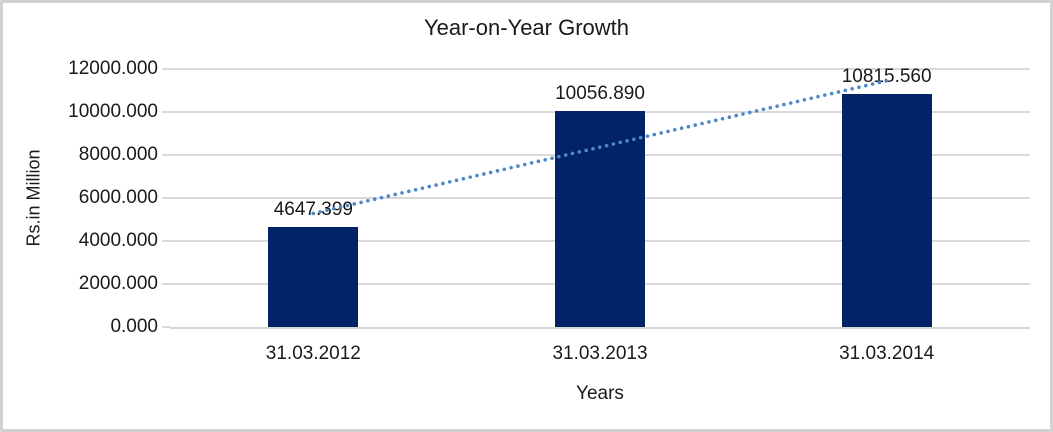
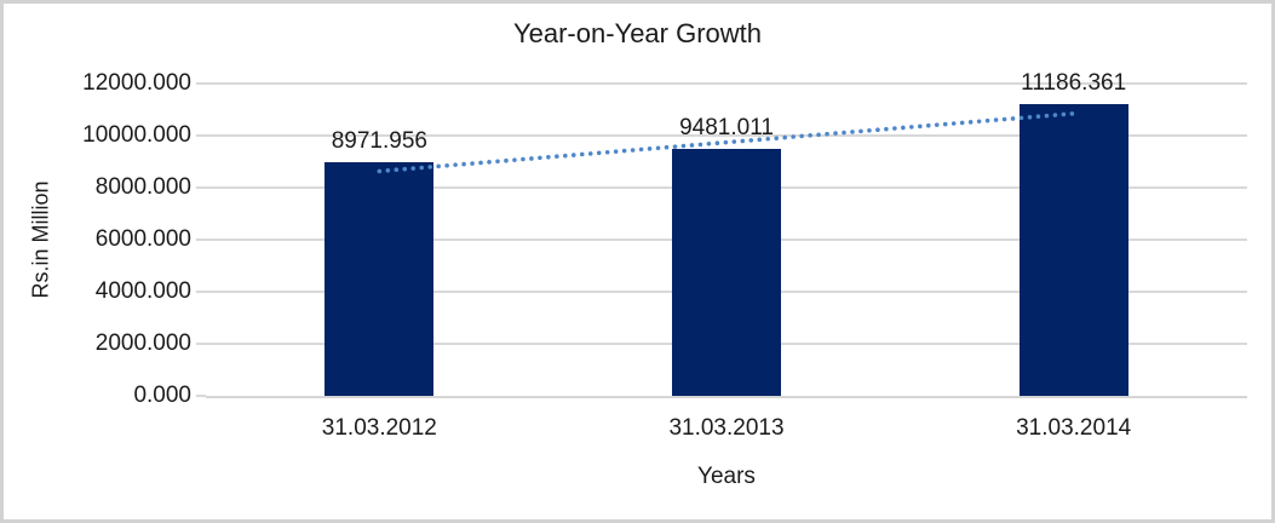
31.03.2012: 4647.399 -> 8971.956
31.03.2013: 10056.890 -> 9481.011
31.03.2014: 10815.560 -> 11186.361
